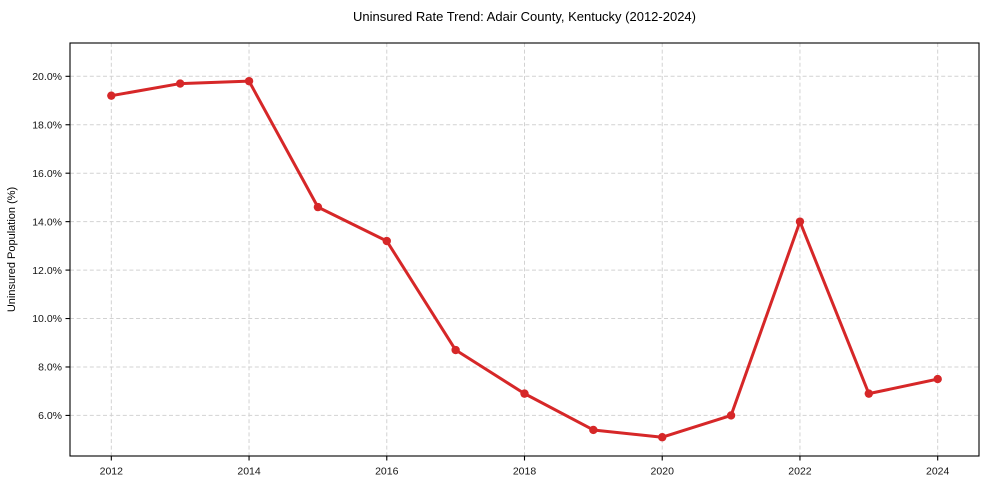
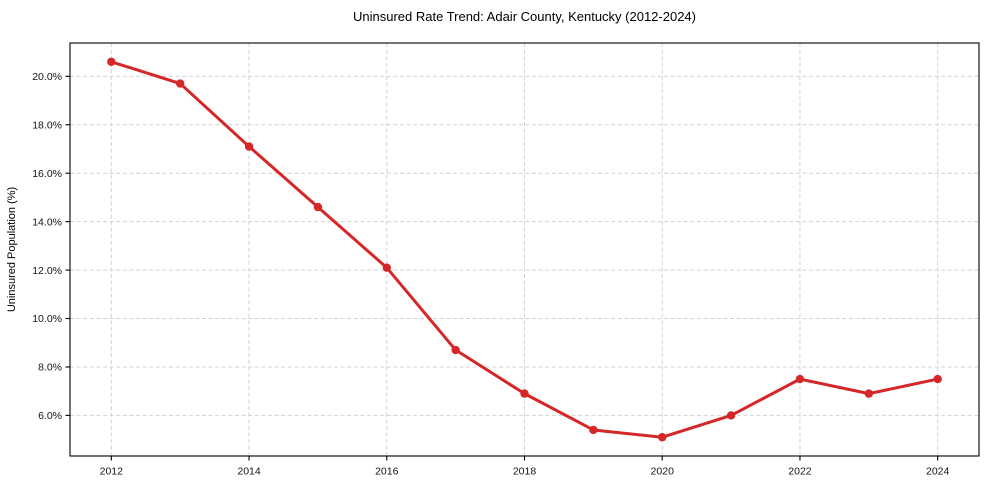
2012: 19.2% -> 20.6%
2014: 19.8% -> 17.1%
2016: 13.2% -> 12.1%
2022: 14.0% -> 7.5%
